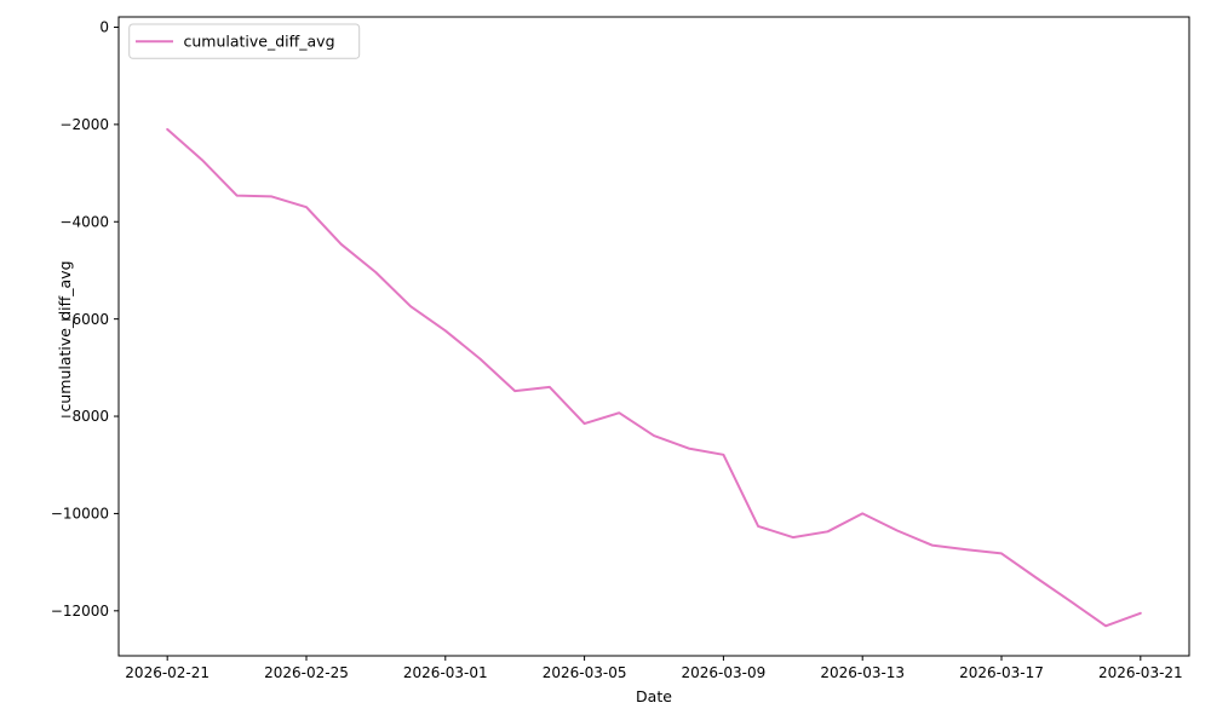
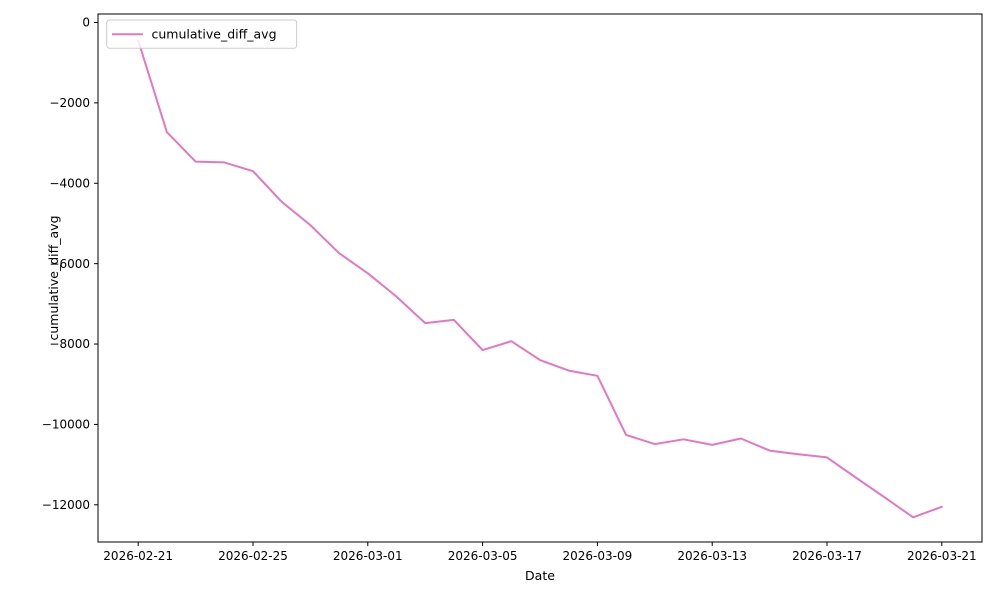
2026-02-21: -2100 -> -400
2026-03-13: -10000 -> -10500
